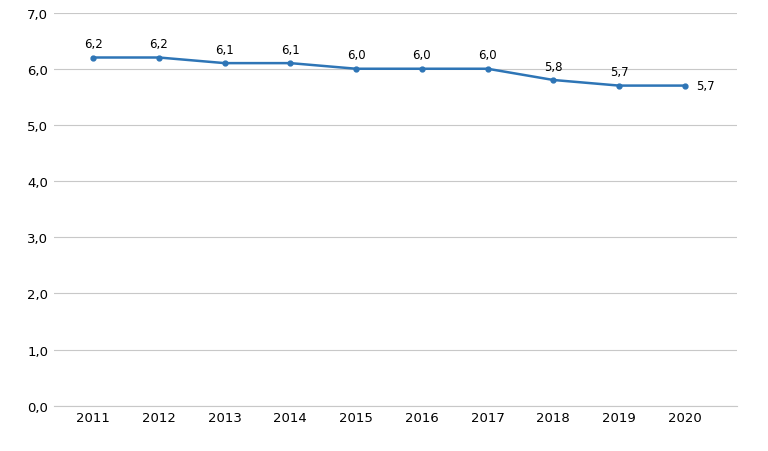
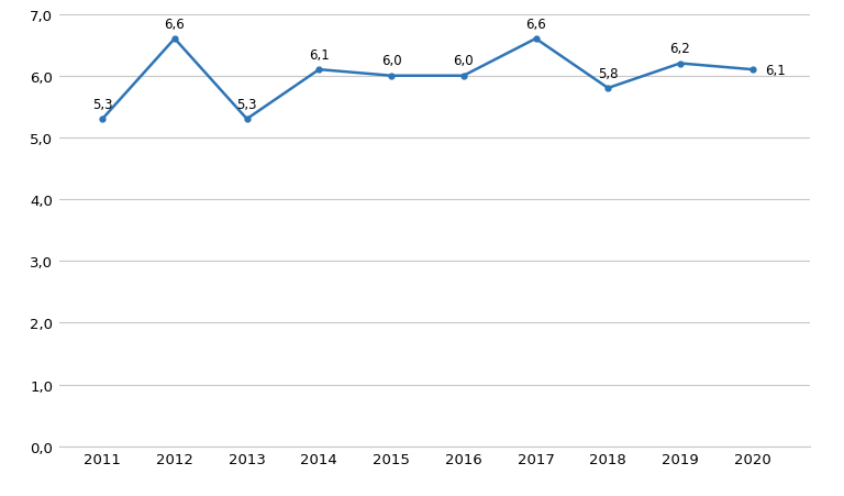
2011: 6,2 -> 5,3
2012: 6,2 -> 6,6
2013: 6,1 -> 5,3
2017: 6,0 -> 6,6
2019: 5,7 -> 6,2
2020: 5,7 -> 6,1
